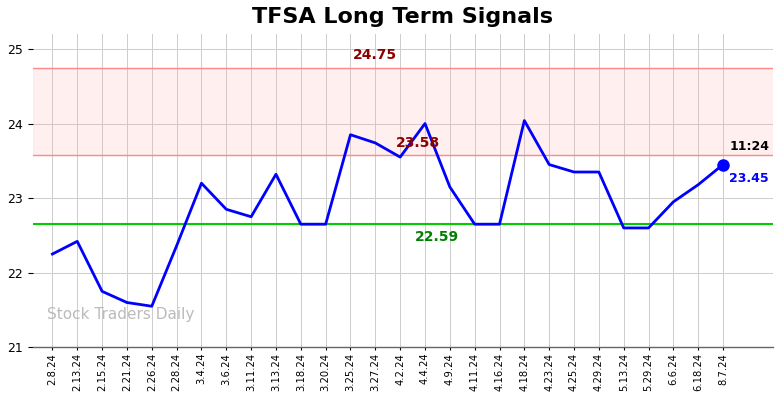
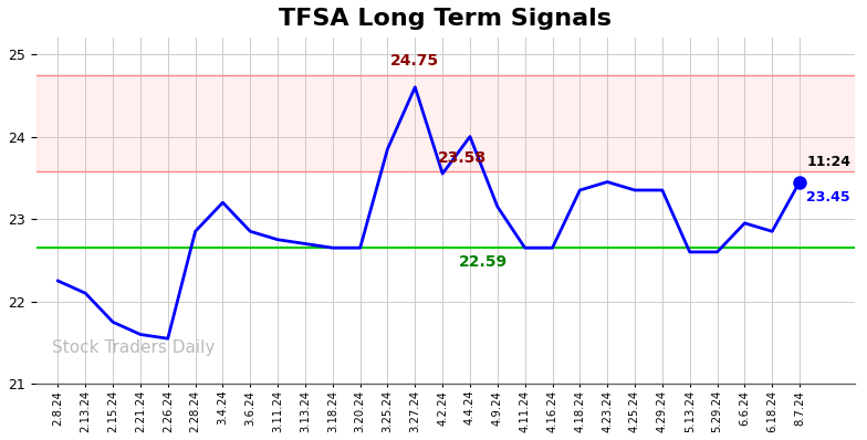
2.13.24: 22.42 -> 22.10
2.28.24: 22.36 -> 22.85
3.13.24: 23.32 -> 22.70
3.27.24: 23.74 -> 24.60
4.18.24: 24.04 -> 23.35
6.18.24: 23.18 -> 22.85
